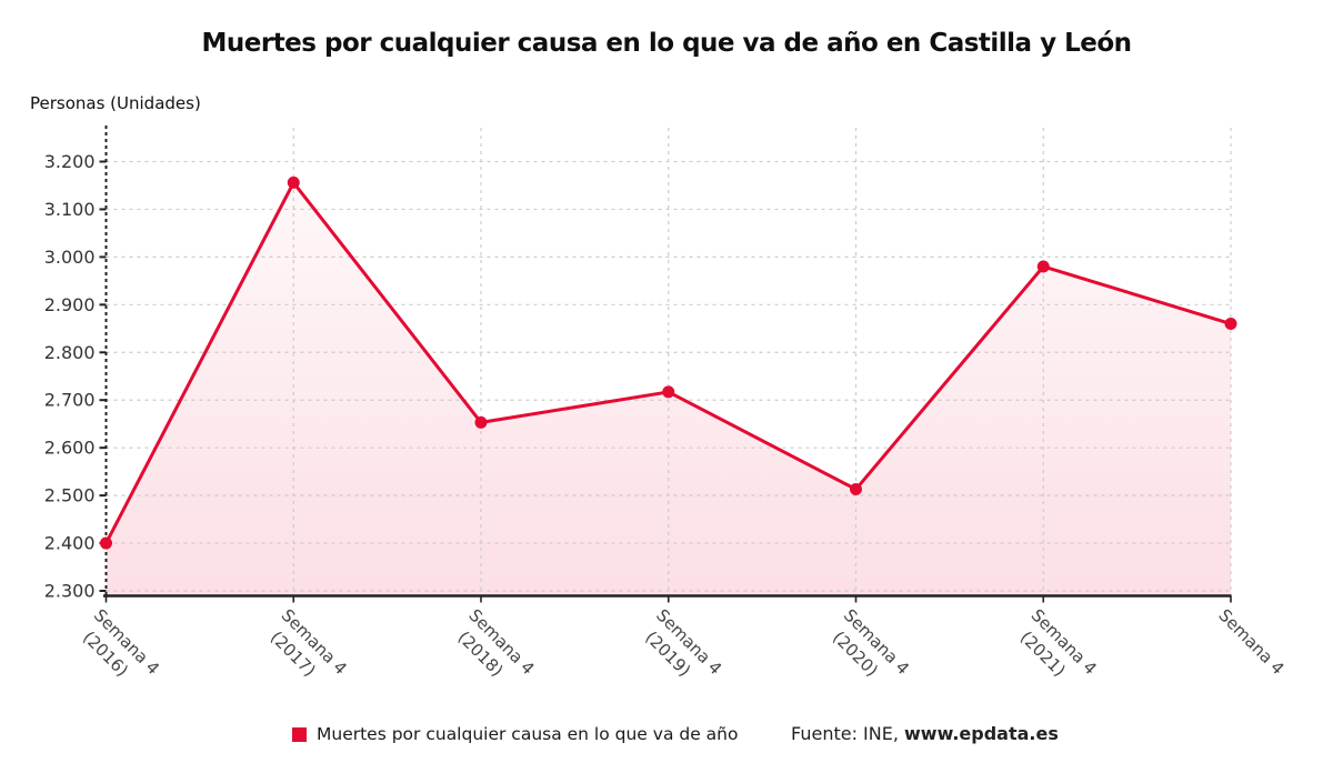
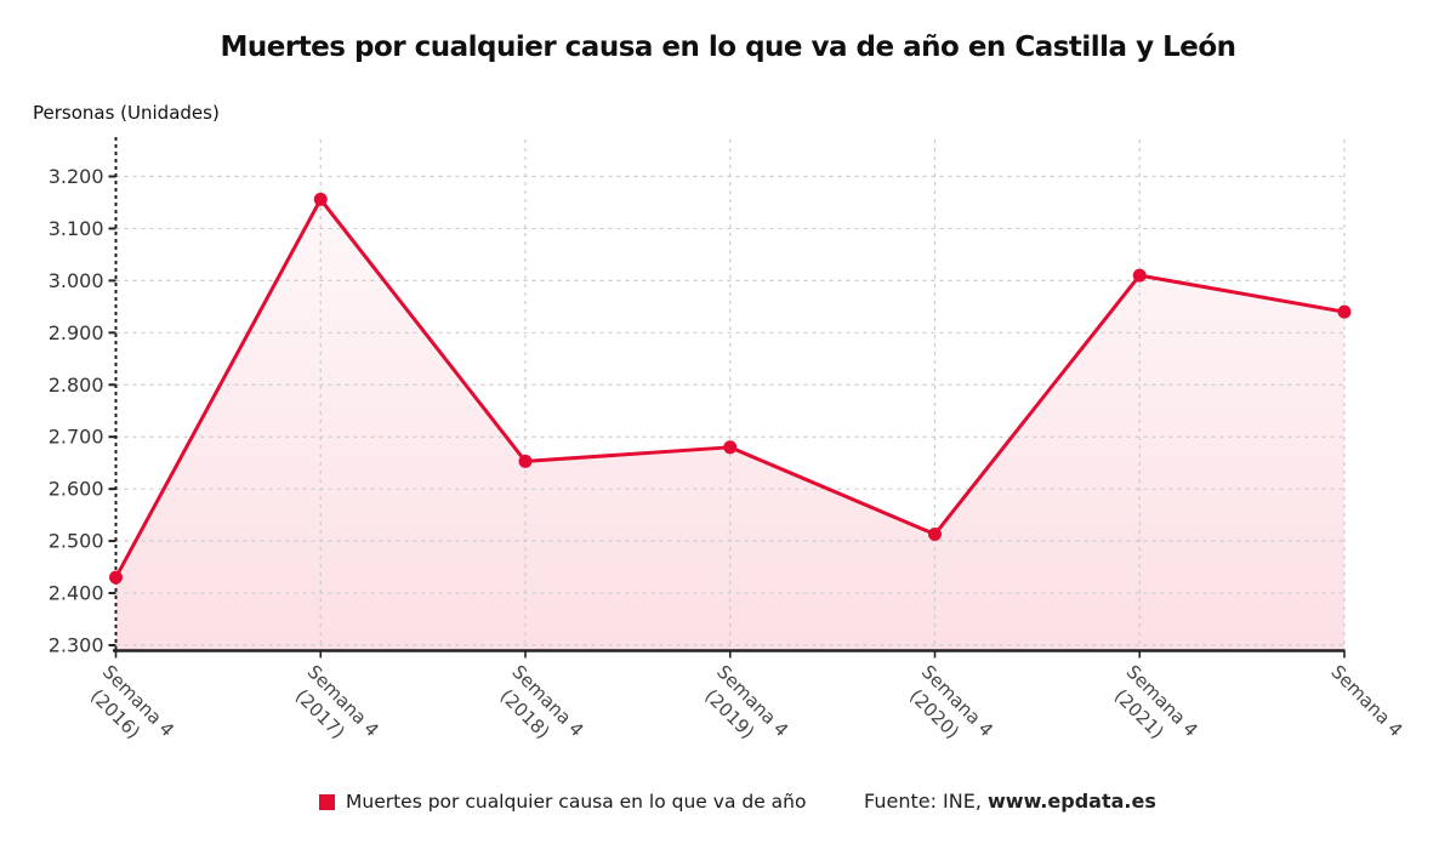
Semana 4 (2016): 2400 -> 2430
Semana 4 (2019): 2720 -> 2680
Semana 4 (2021): 2980 -> 3010
Semana 4: 2860 -> 2940
